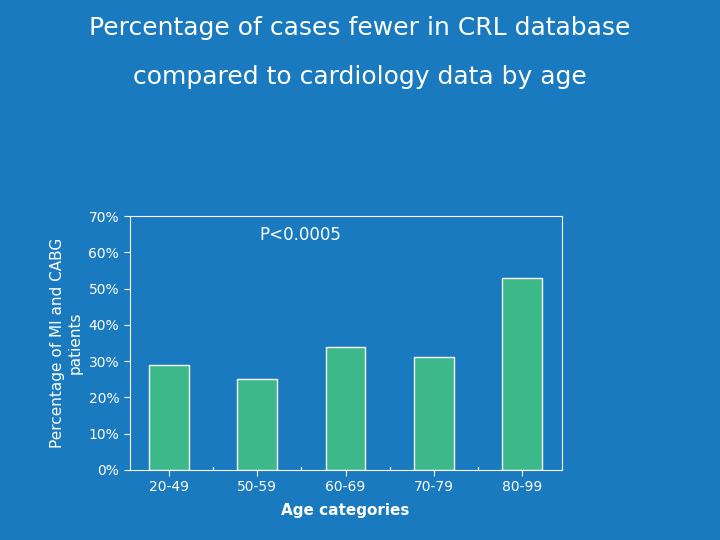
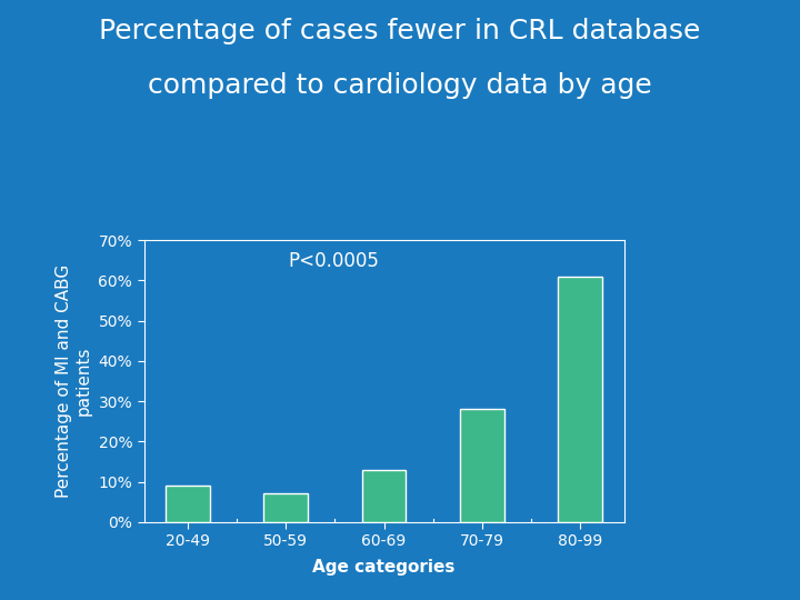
20-49: 29% -> 9%
50-59: 25% -> 7%
60-69: 34% -> 13%
70-79: 31% -> 28%
80-99: 53% -> 61%
